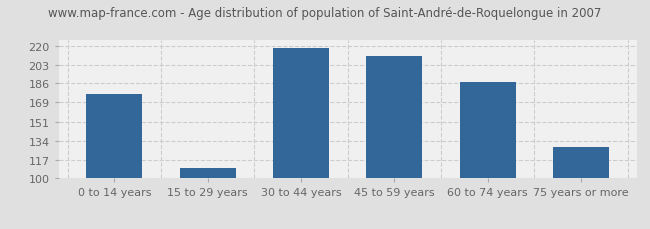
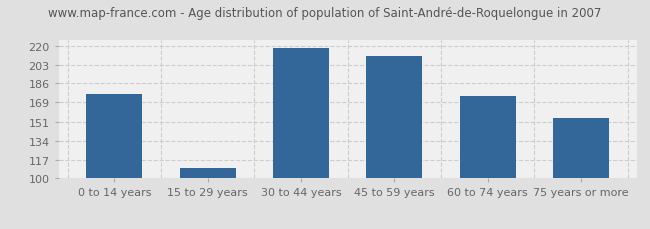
60 to 74 years: 187 -> 175
75 years or more: 128 -> 155
